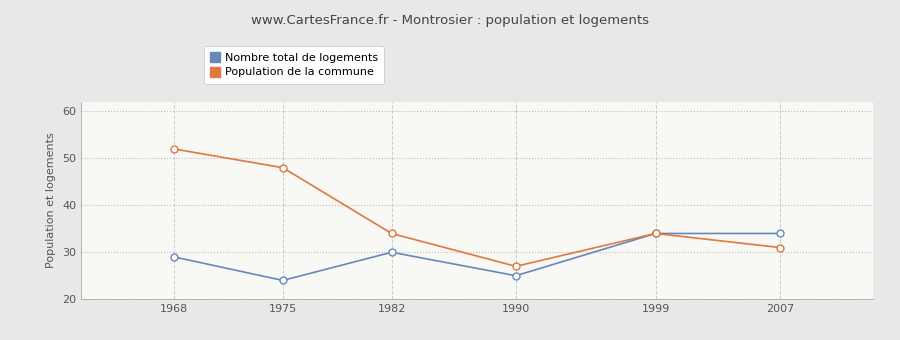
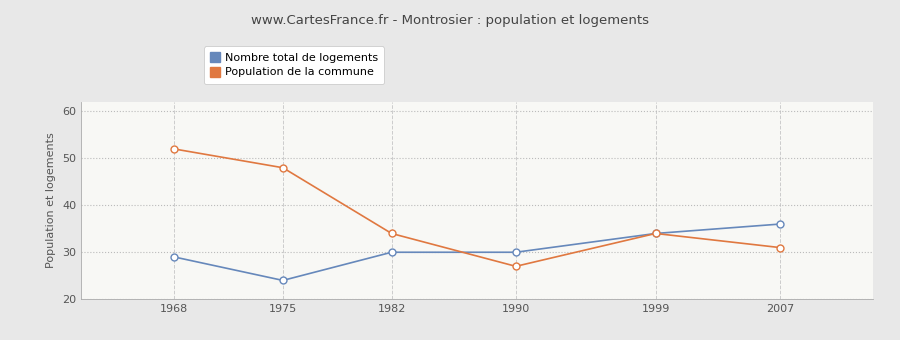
Nombre total de logements/1990: 25 -> 30
Nombre total de logements/2007: 34 -> 36
